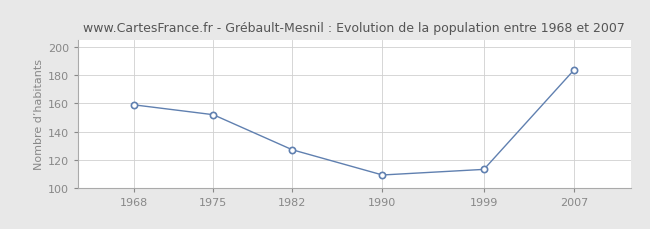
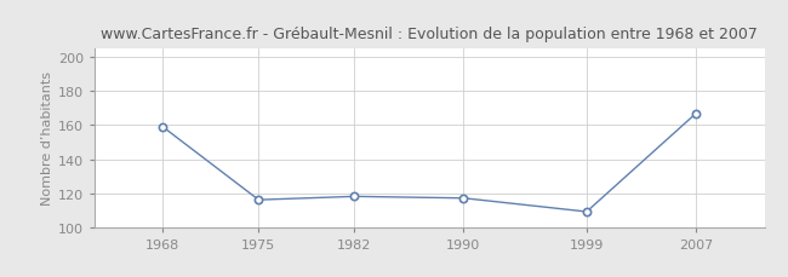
1975: 152 -> 116
1982: 127 -> 118
1990: 109 -> 117
1999: 113 -> 109
2007: 184 -> 167
